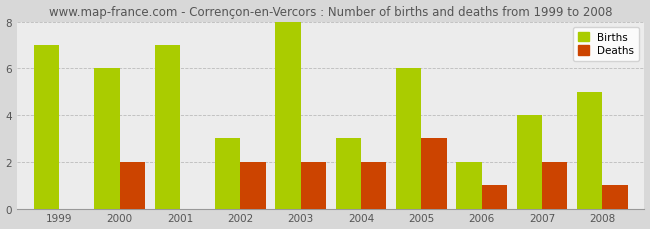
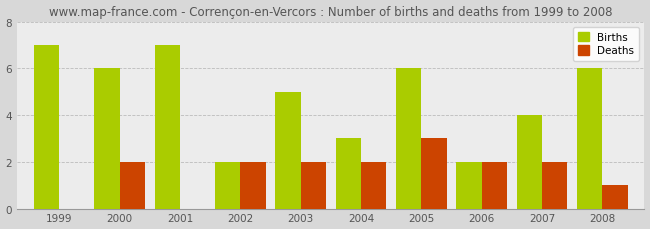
Births/2002: 3 -> 2
Births/2003: 8 -> 5
Deaths/2006: 1 -> 2
Births/2008: 5 -> 6
